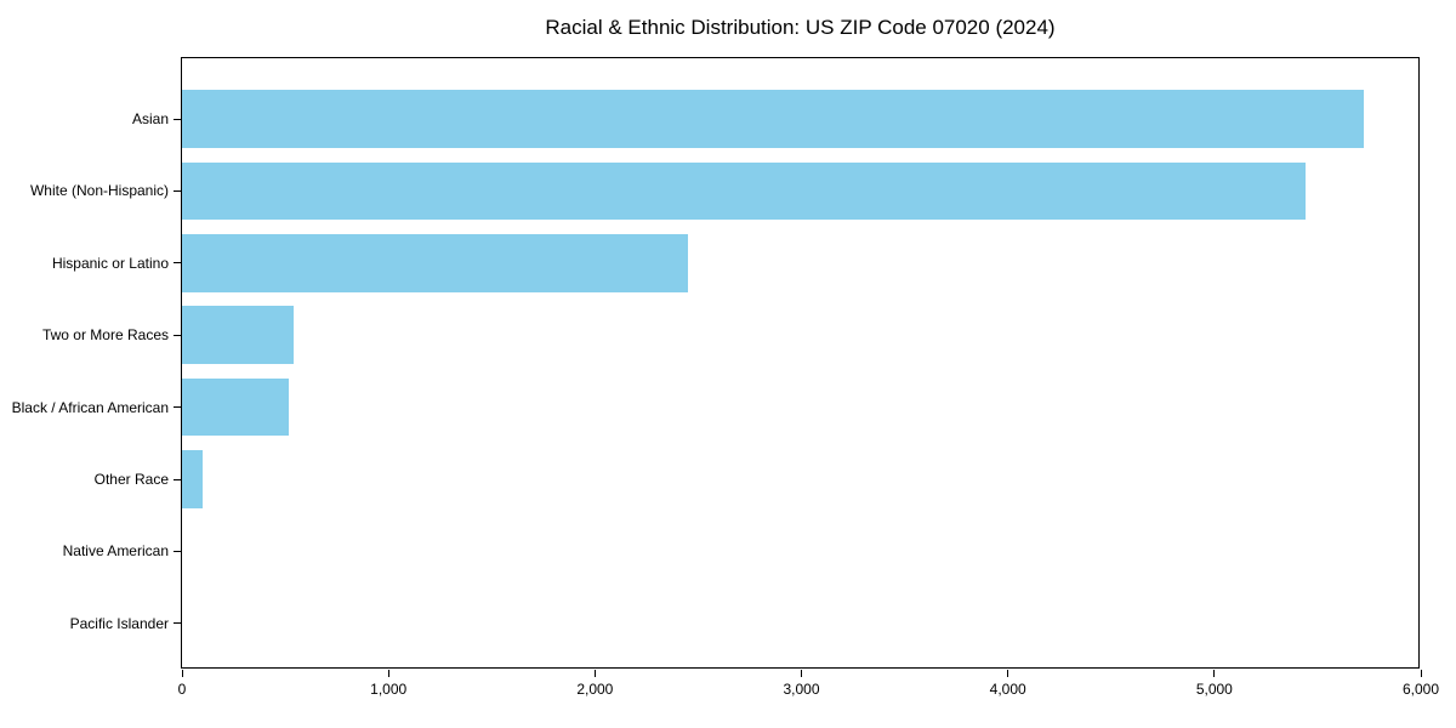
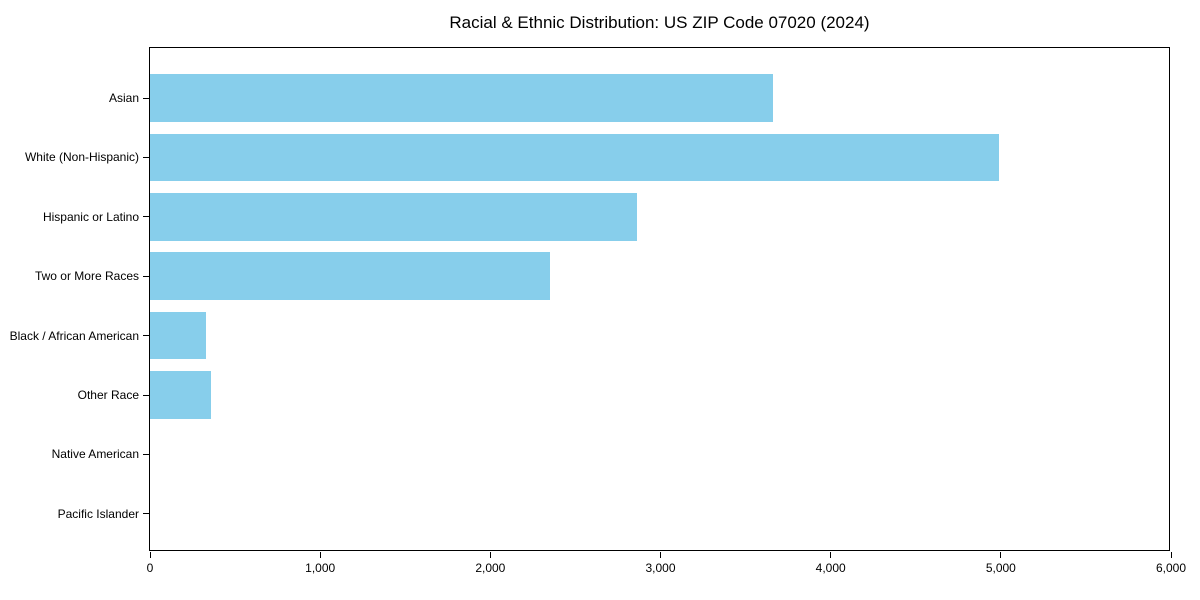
Asian: 5720 -> 3660
White (Non-Hispanic): 5440 -> 4990
Hispanic or Latino: 2450 -> 2860
Two or More Races: 540 -> 2350
Black / African American: 520 -> 330
Other Race: 100 -> 360
